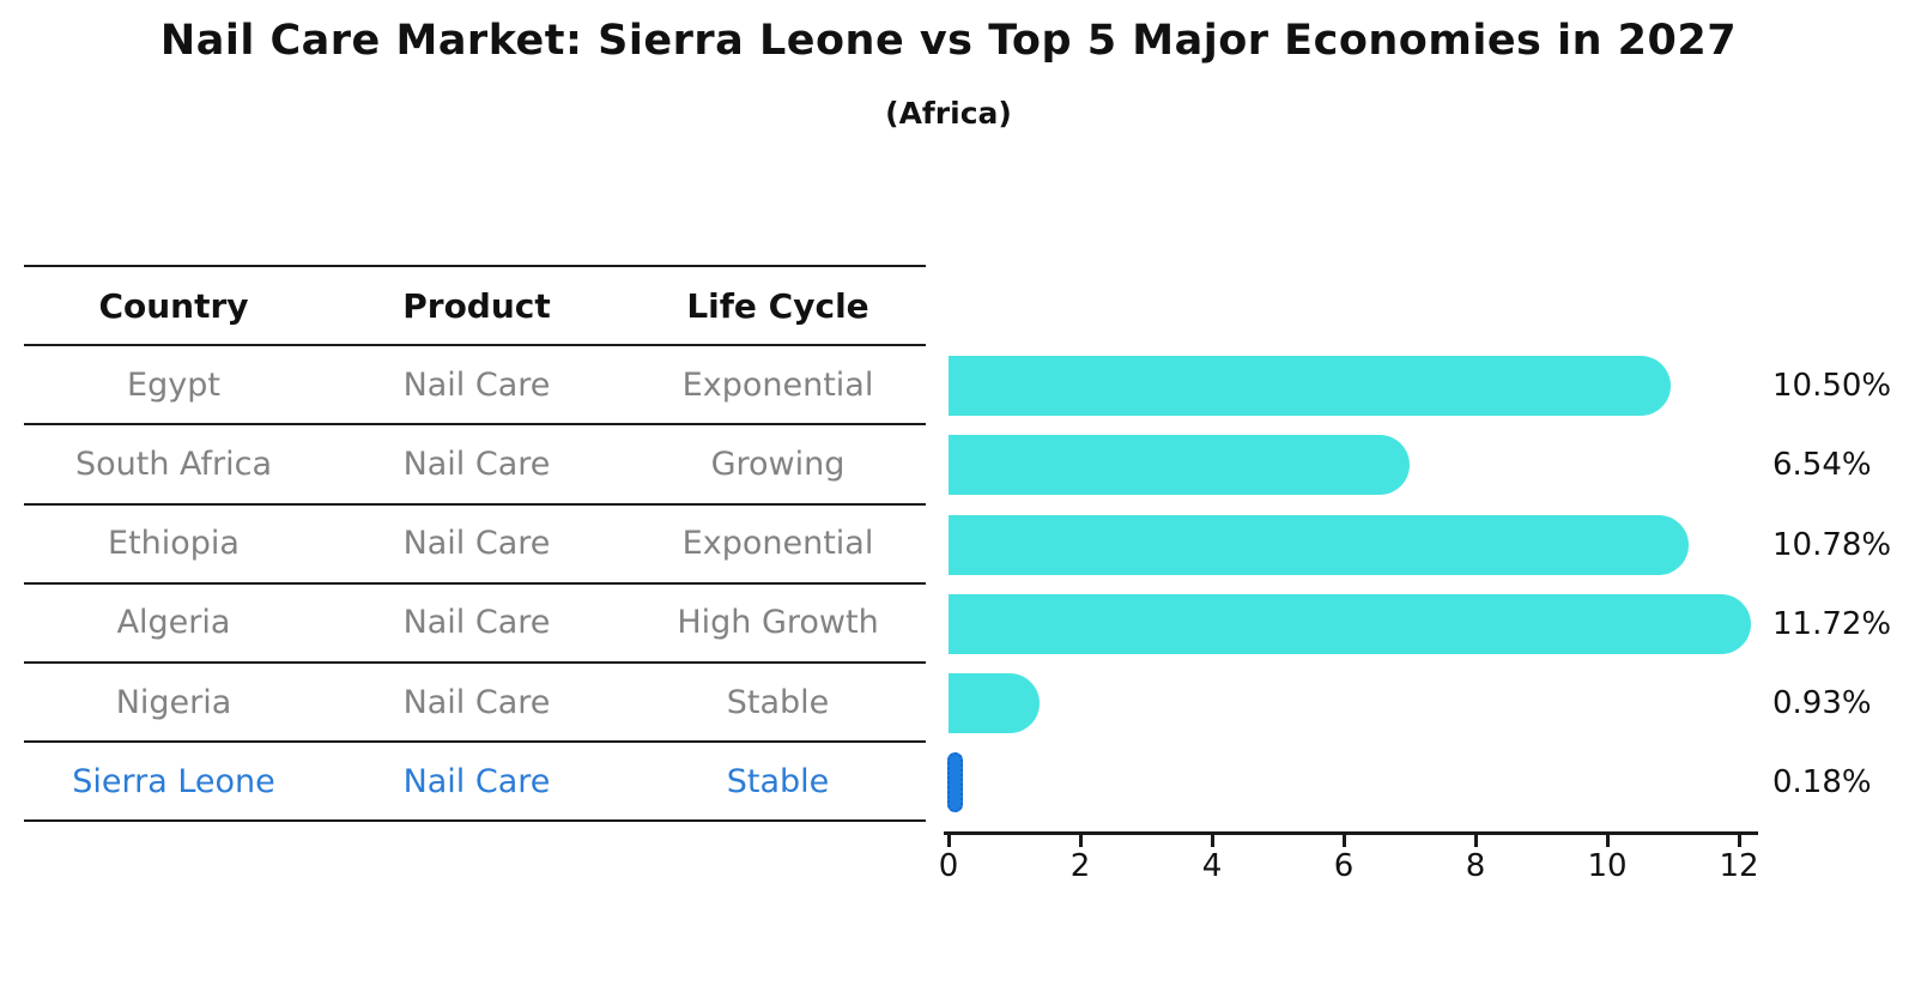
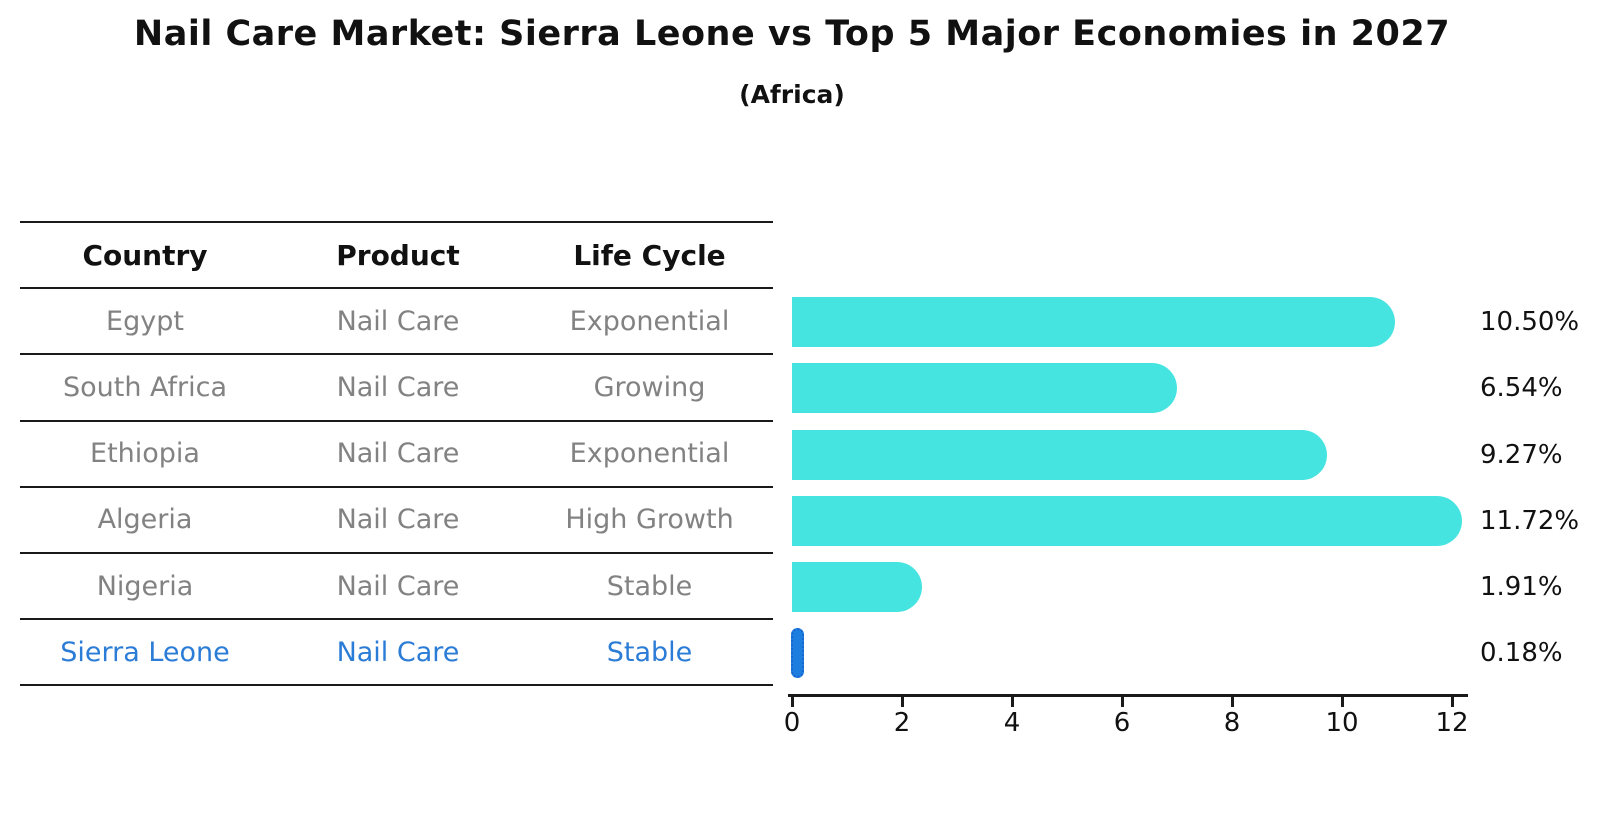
Ethiopia: 10.78% -> 9.27%
Nigeria: 0.93% -> 1.91%
